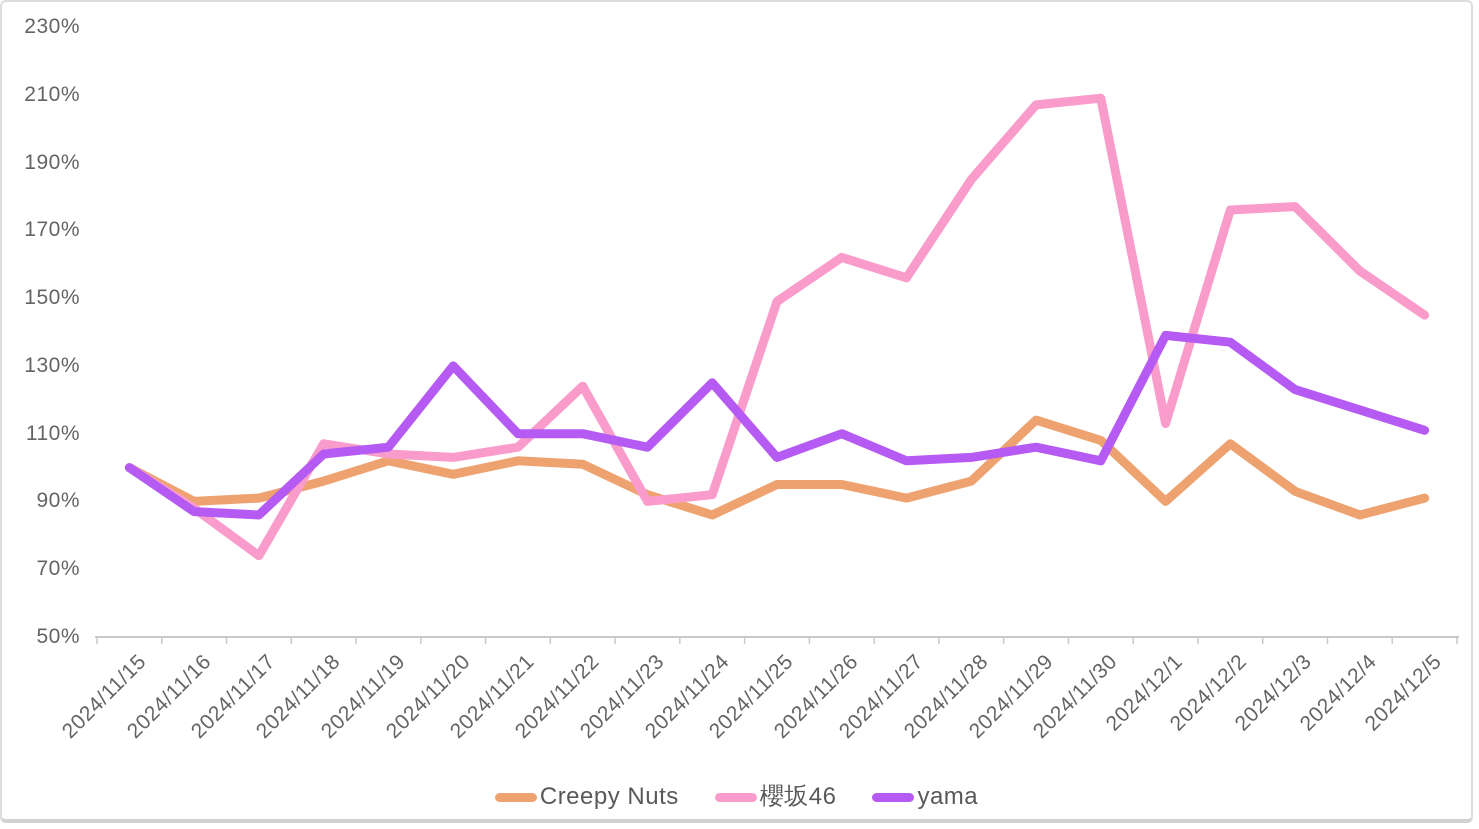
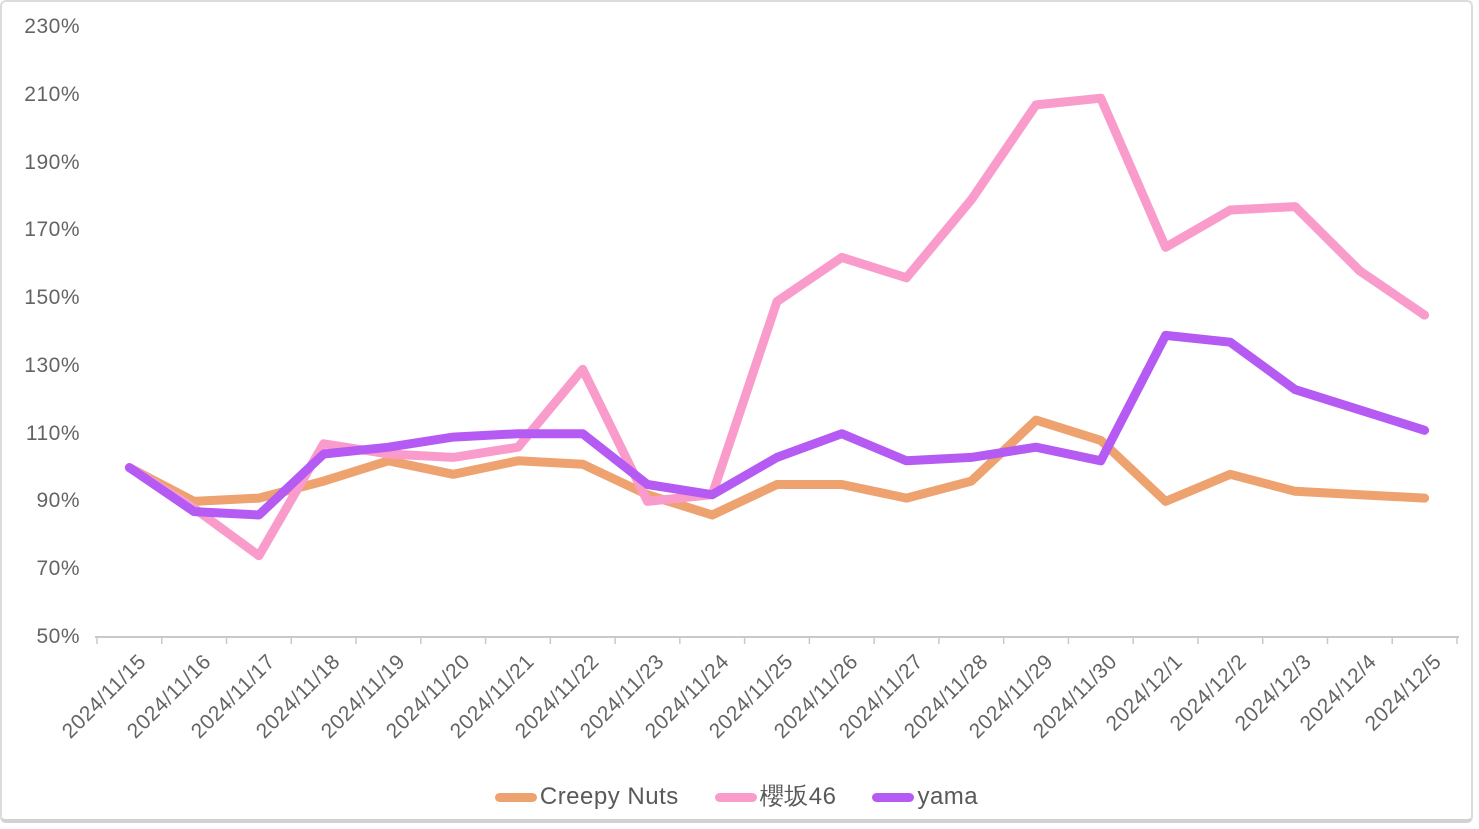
yama/2024/11/20: 130% -> 109%
櫻坂46/2024/11/22: 124% -> 129%
yama/2024/11/23: 106% -> 95%
yama/2024/11/24: 125% -> 92%
櫻坂46/2024/11/28: 185% -> 179%
櫻坂46/2024/12/1: 113% -> 165%
Creepy Nuts/2024/12/2: 107% -> 98%
Creepy Nuts/2024/12/4: 86% -> 92%
